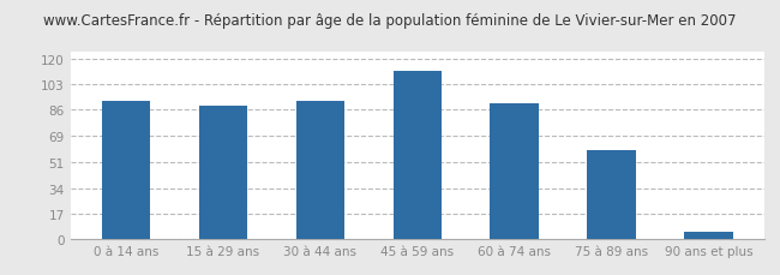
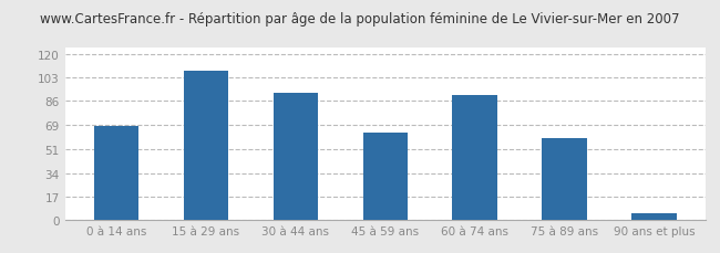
0 à 14 ans: 92 -> 68
15 à 29 ans: 89 -> 108
45 à 59 ans: 112 -> 63
